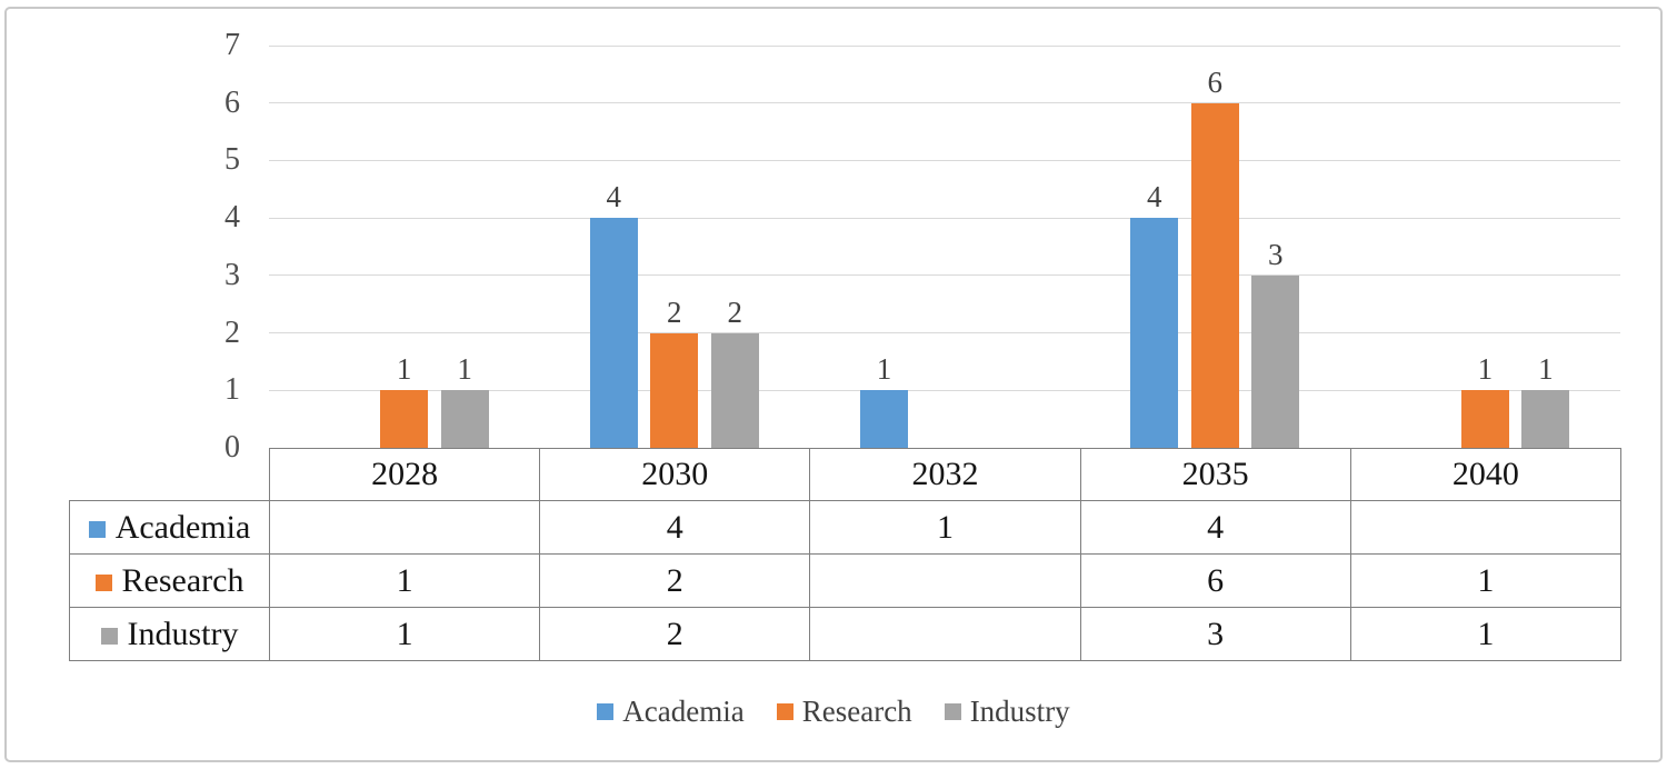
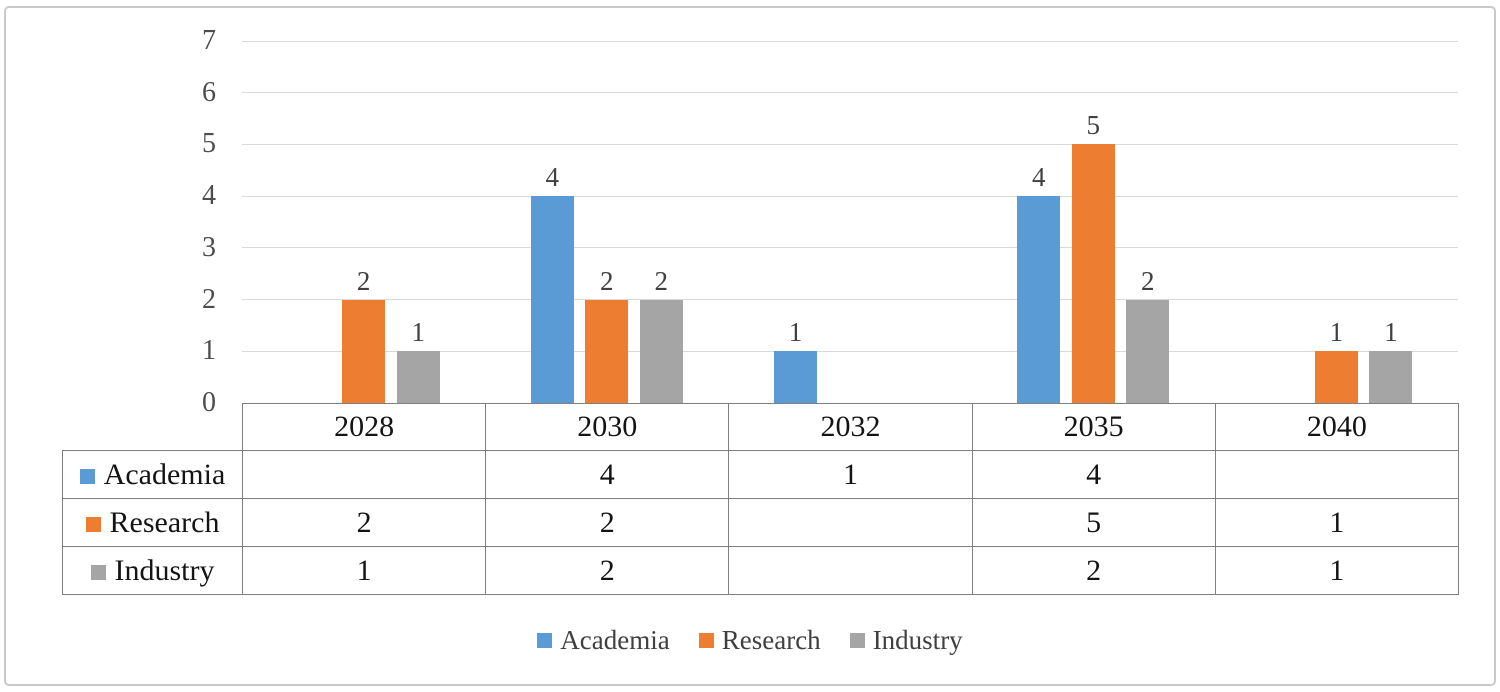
Research/2028: 1 -> 2
Research/2035: 6 -> 5
Industry/2035: 3 -> 2
